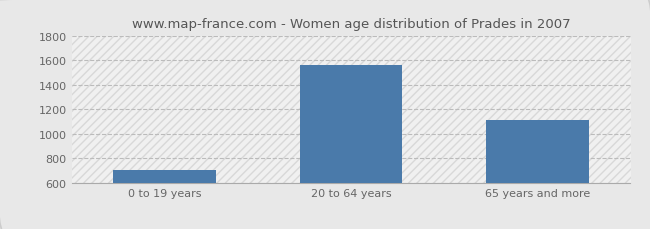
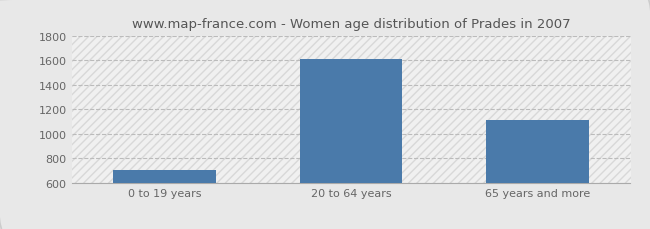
20 to 64 years: 1560 -> 1610
